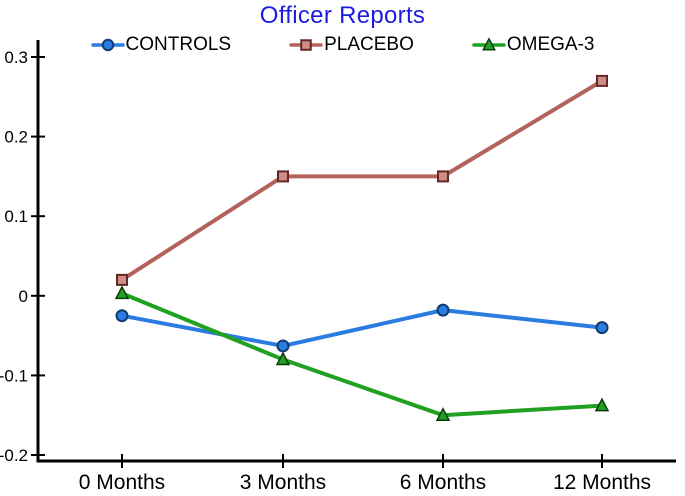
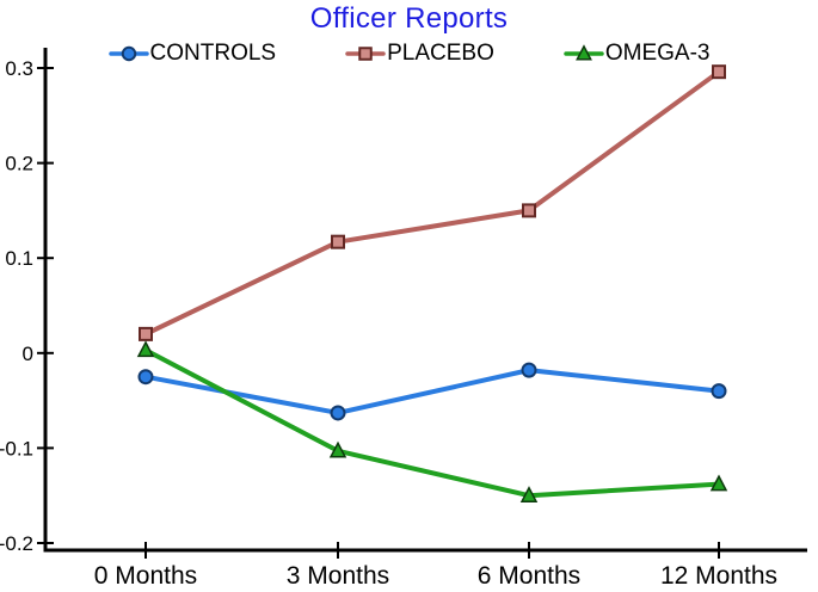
PLACEBO/3 Months: 0.15 -> 0.12
OMEGA-3/3 Months: -0.08 -> -0.10
PLACEBO/12 Months: 0.27 -> 0.30
